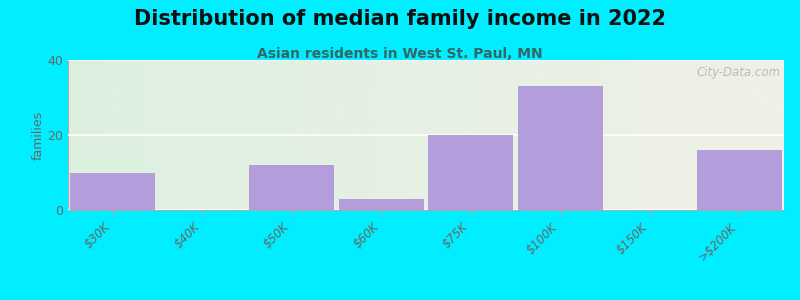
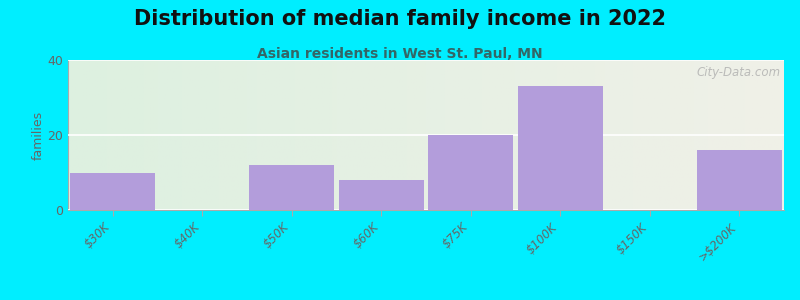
$60K: 3 -> 8
